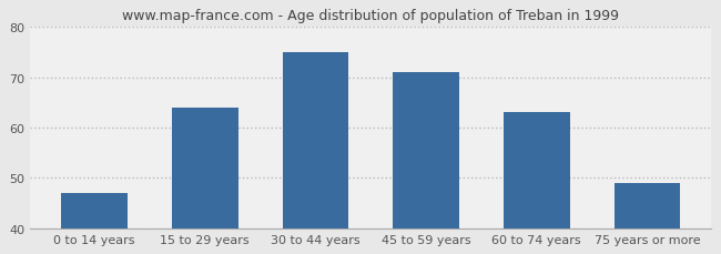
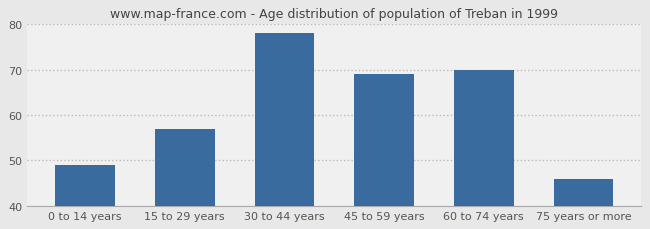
0 to 14 years: 47 -> 49
15 to 29 years: 64 -> 57
30 to 44 years: 75 -> 78
45 to 59 years: 71 -> 69
60 to 74 years: 63 -> 70
75 years or more: 49 -> 46
